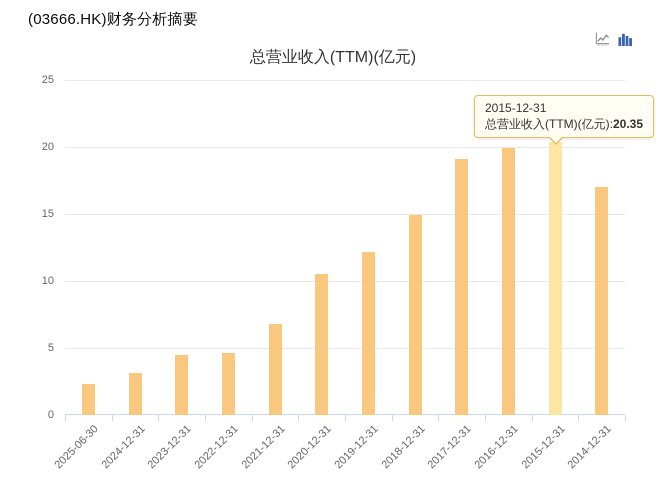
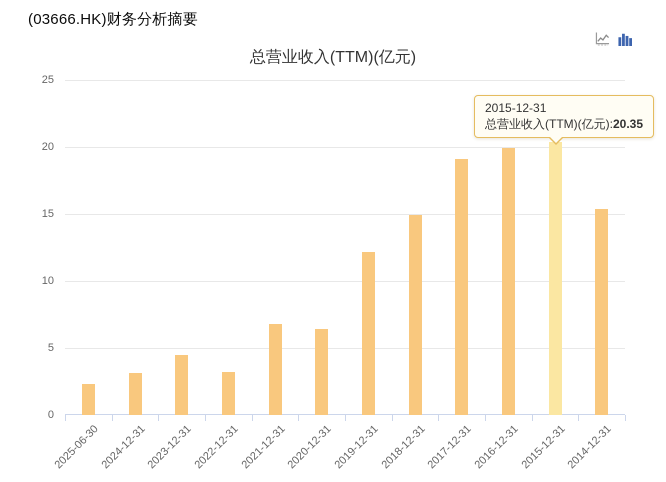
2022-12-31: 4.6 -> 3.2
2020-12-31: 10.5 -> 6.4
2014-12-31: 17.0 -> 15.4
